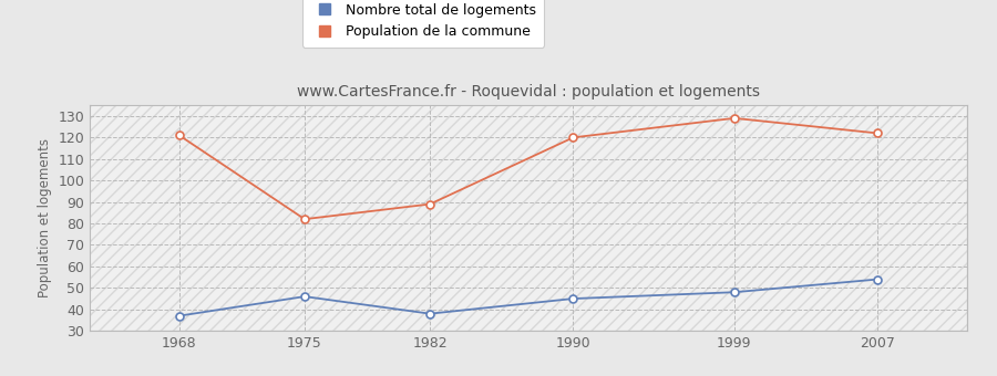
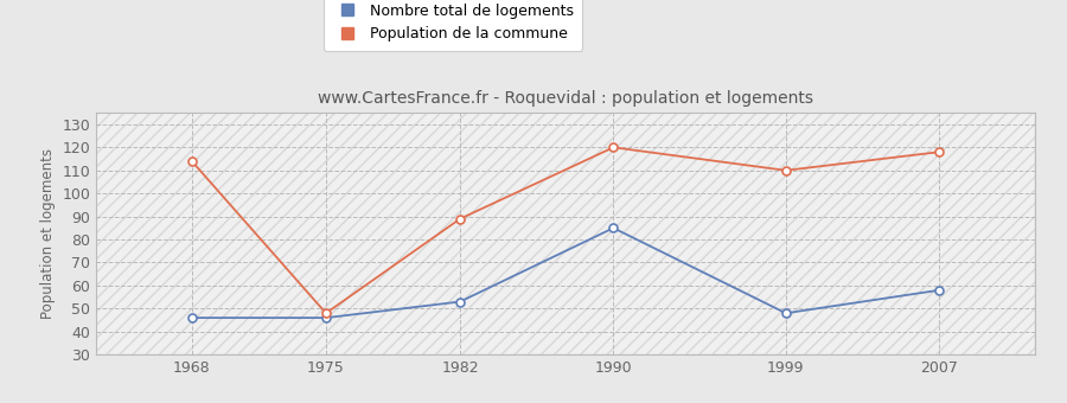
Nombre total de logements/1968: 37 -> 46
Population de la commune/1968: 121 -> 114
Population de la commune/1975: 82 -> 48
Nombre total de logements/1982: 38 -> 53
Nombre total de logements/1990: 45 -> 85
Population de la commune/1999: 129 -> 110
Nombre total de logements/2007: 54 -> 58
Population de la commune/2007: 122 -> 118
